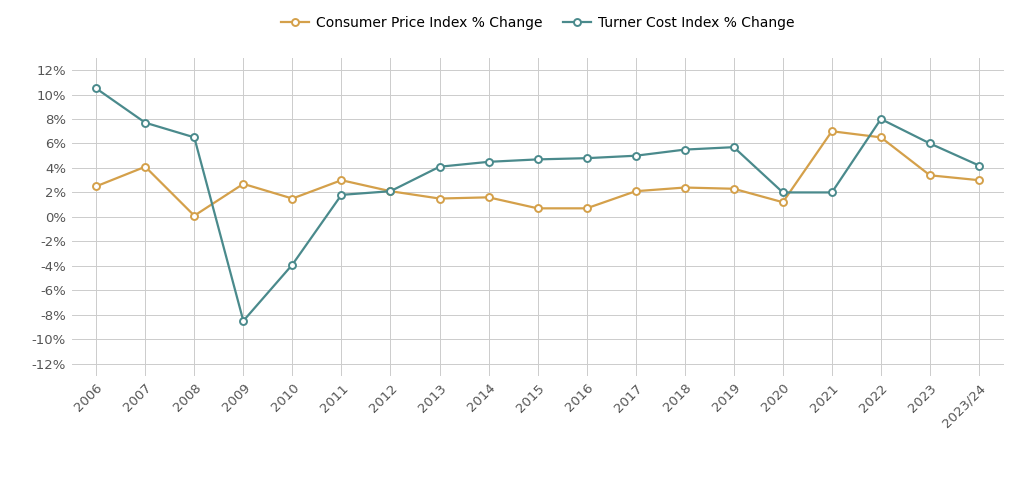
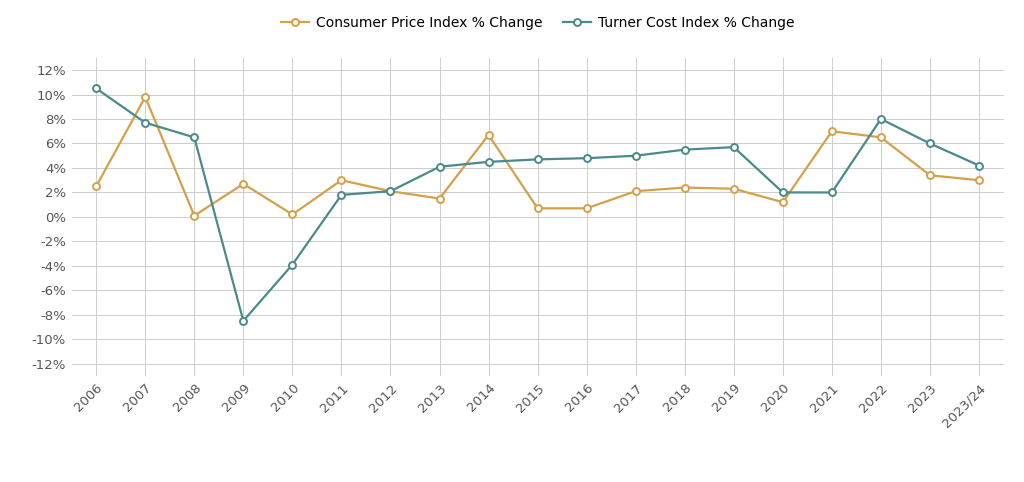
Consumer Price Index % Change/2007: 4.1% -> 9.8%
Consumer Price Index % Change/2010: 1.5% -> 0.2%
Consumer Price Index % Change/2014: 1.6% -> 6.7%
